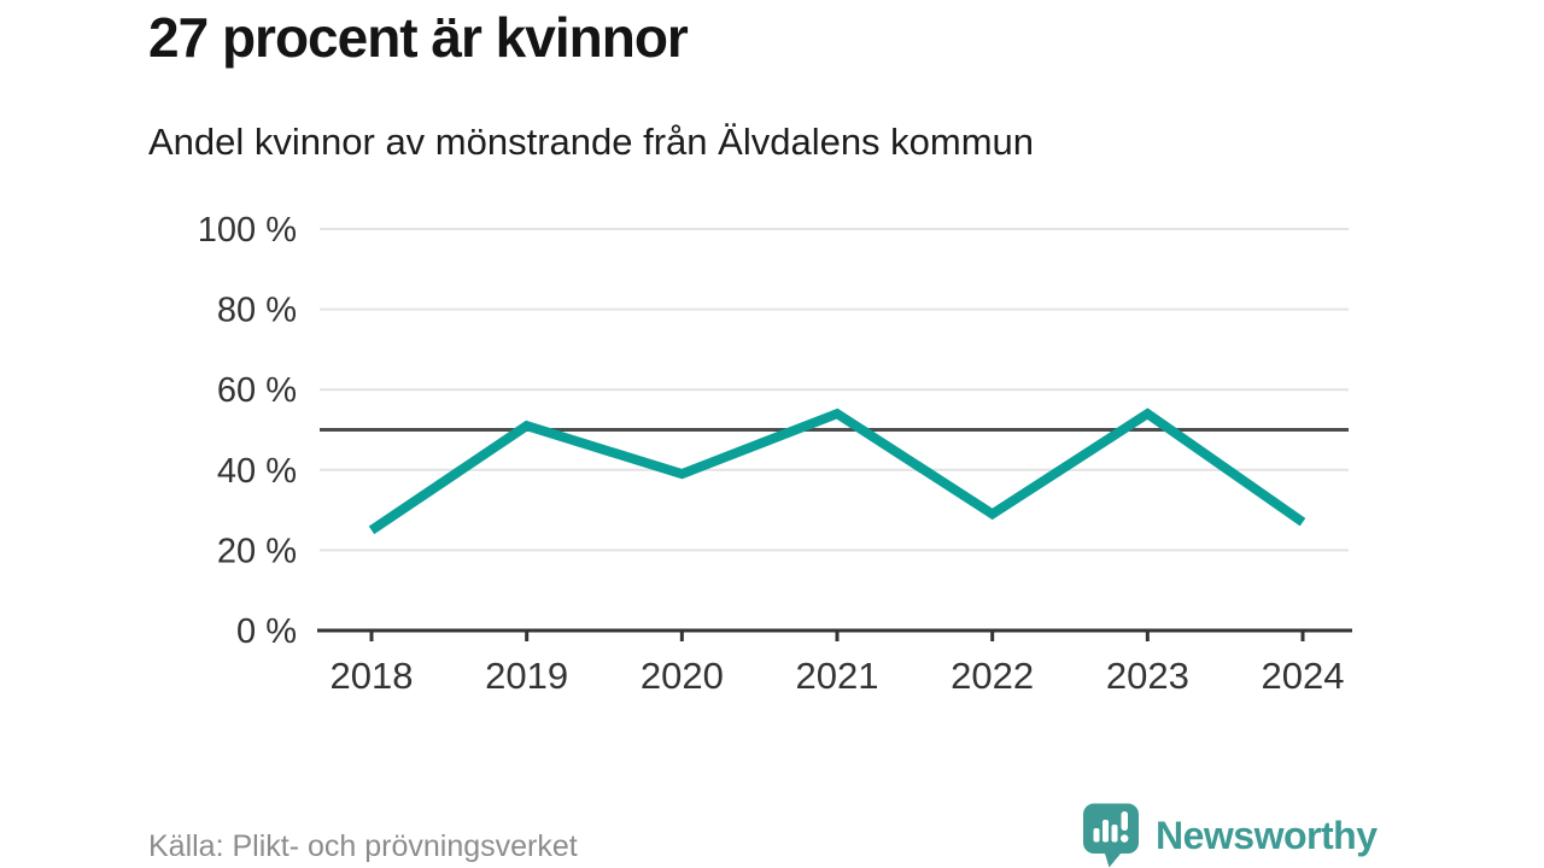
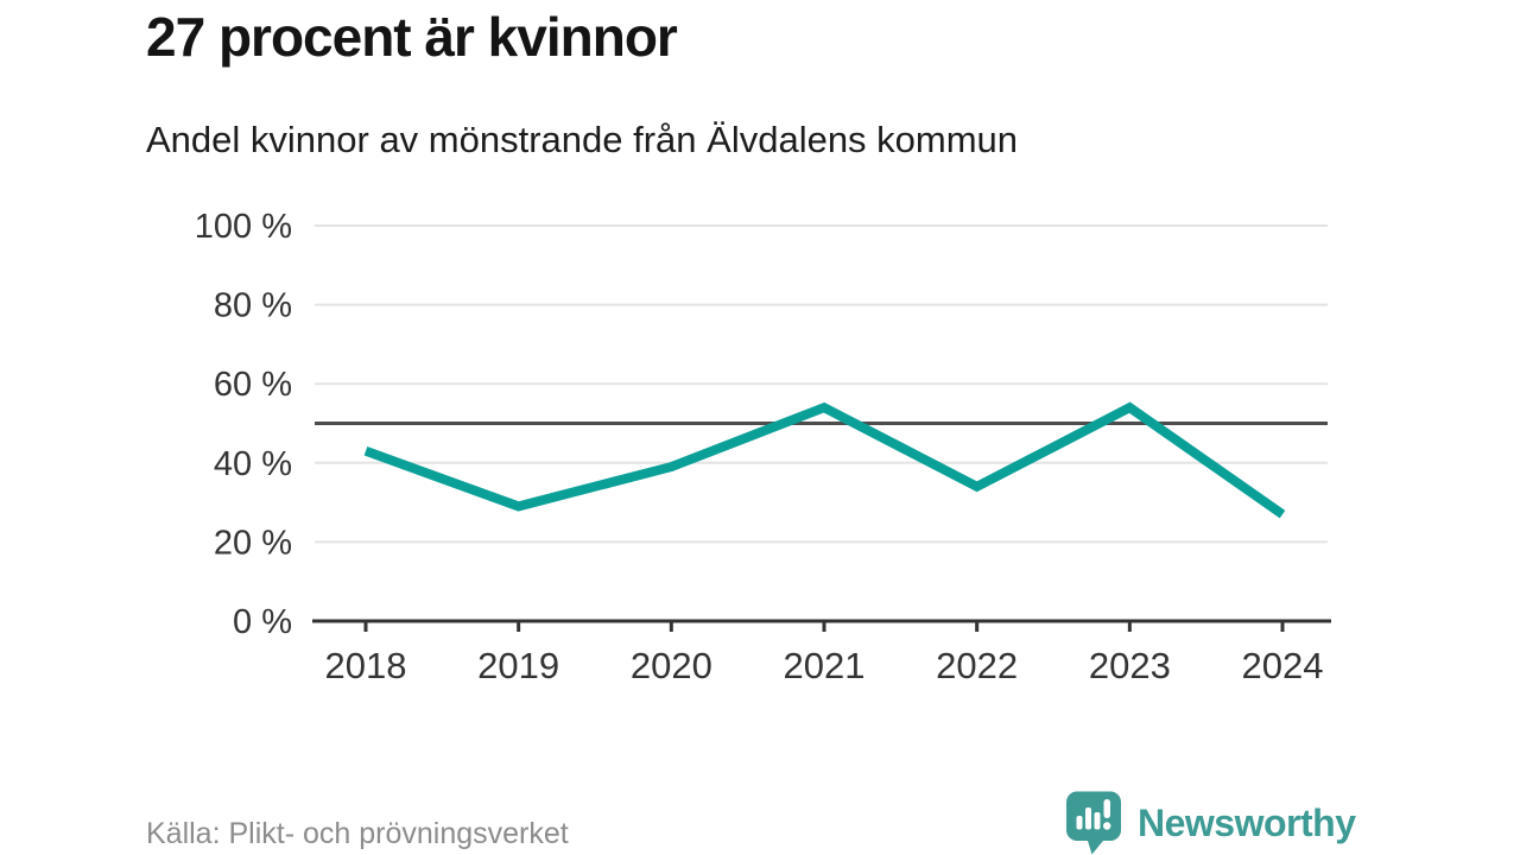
2018: 25% -> 43%
2019: 51% -> 29%
2022: 29% -> 34%
